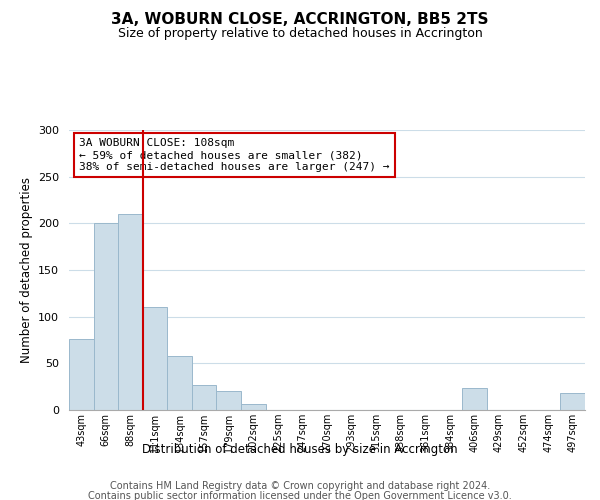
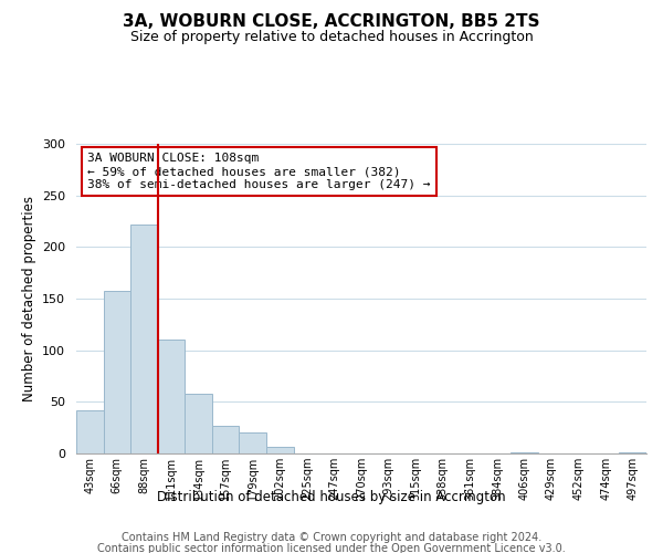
43sqm: 76 -> 42
66sqm: 200 -> 157
88sqm: 210 -> 222
406sqm: 24 -> 1
497sqm: 18 -> 1
